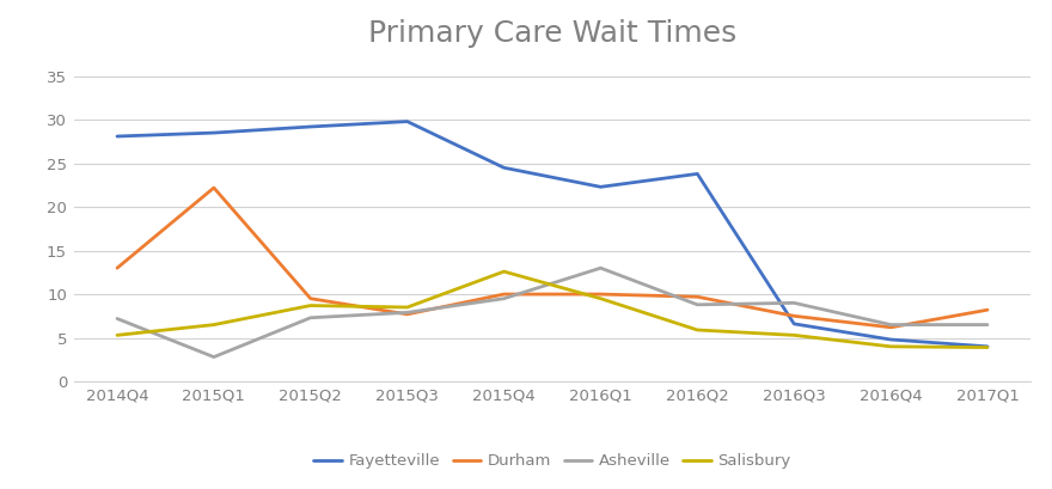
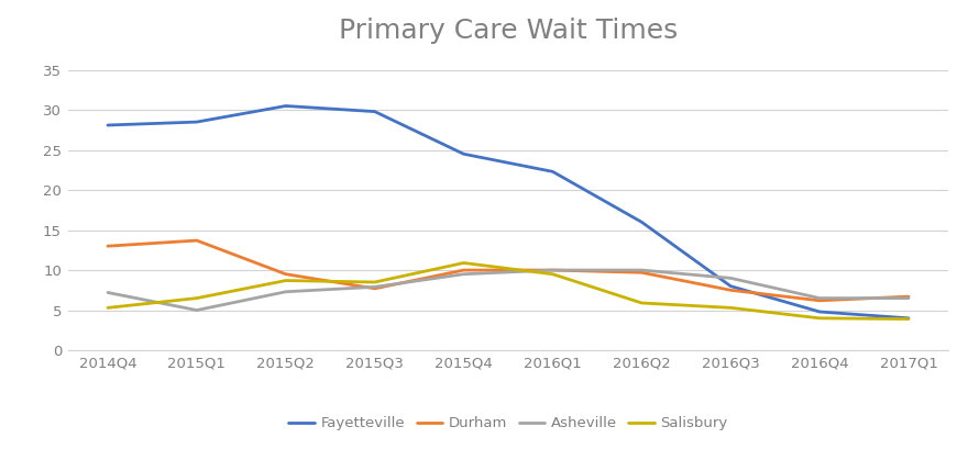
Durham/2015Q1: 22.2 -> 13.7
Asheville/2015Q1: 2.8 -> 5.0
Fayetteville/2015Q2: 29.2 -> 30.5
Salisbury/2015Q4: 12.6 -> 10.9
Asheville/2016Q1: 13.0 -> 10.0
Fayetteville/2016Q2: 23.8 -> 16.0
Asheville/2016Q2: 8.8 -> 10.0
Fayetteville/2016Q3: 6.6 -> 8.0
Durham/2017Q1: 8.2 -> 6.7
